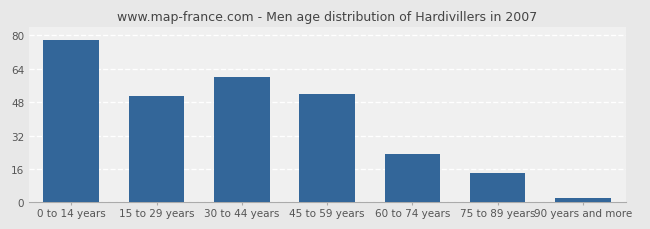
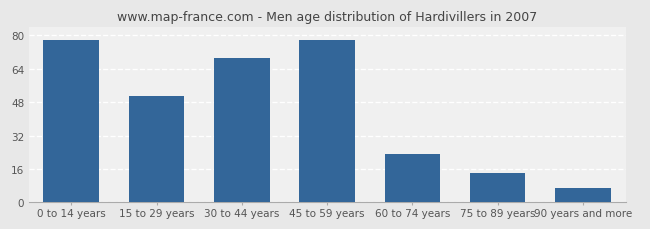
30 to 44 years: 60 -> 69
45 to 59 years: 52 -> 78
90 years and more: 2 -> 7
